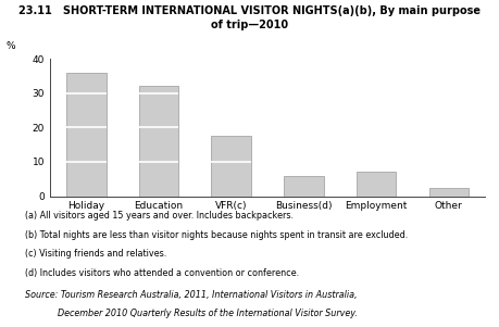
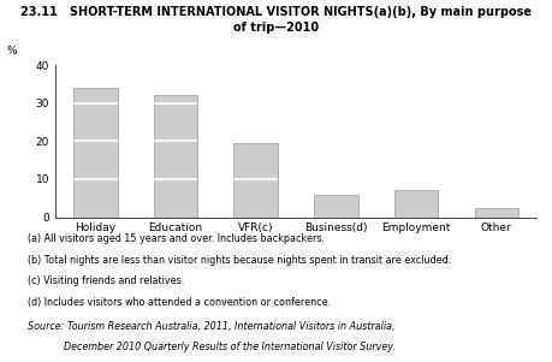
Holiday: 36.0 -> 34.0
VFR(c): 17.5 -> 19.5
